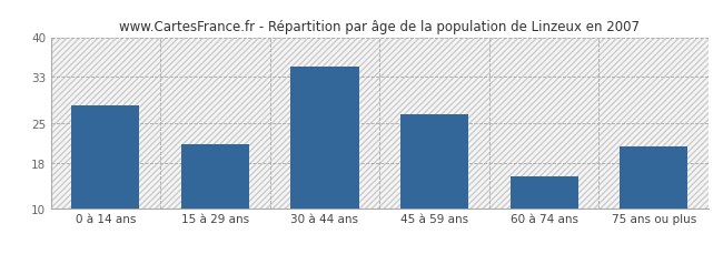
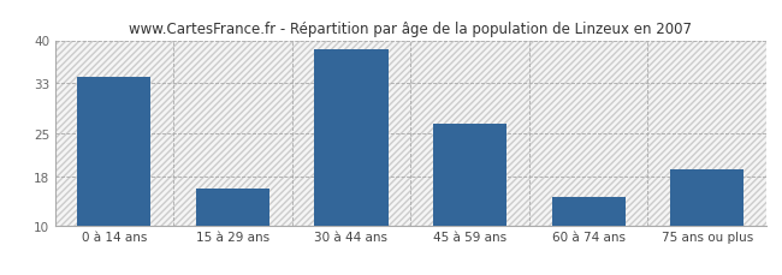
0 à 14 ans: 28.0 -> 34.0
15 à 29 ans: 21.2 -> 16.0
30 à 44 ans: 34.8 -> 38.5
60 à 74 ans: 15.6 -> 14.5
75 ans ou plus: 20.8 -> 19.0
